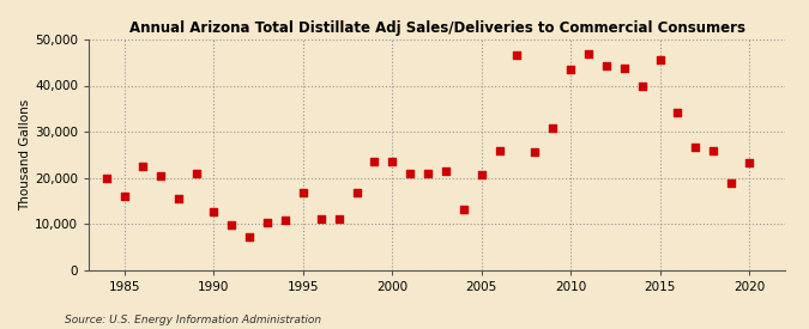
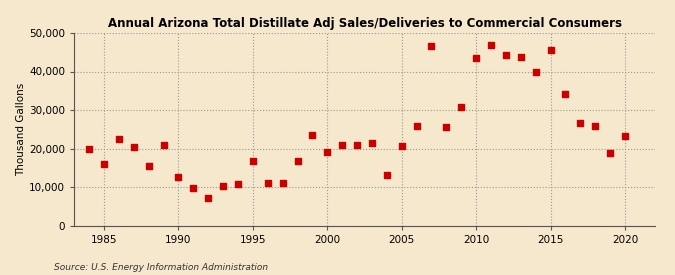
2000: 23,500 -> 19,000
